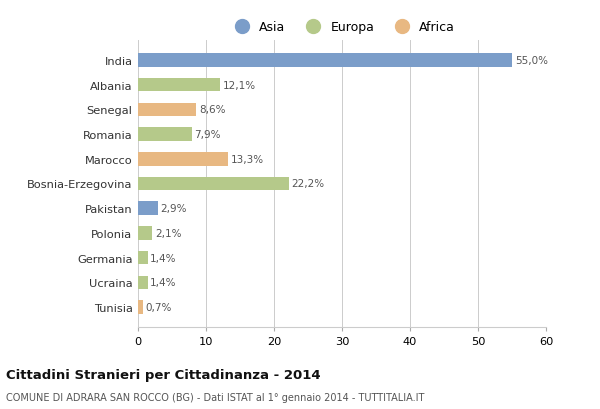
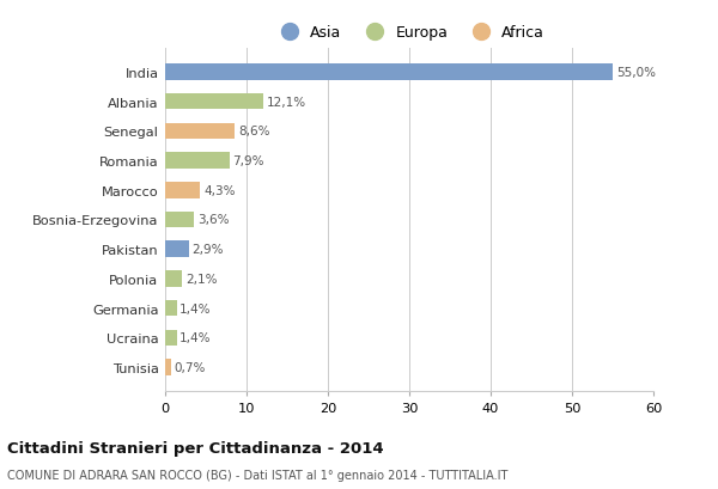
Marocco: 13,3% -> 4,3%
Bosnia-Erzegovina: 22,2% -> 3,6%
